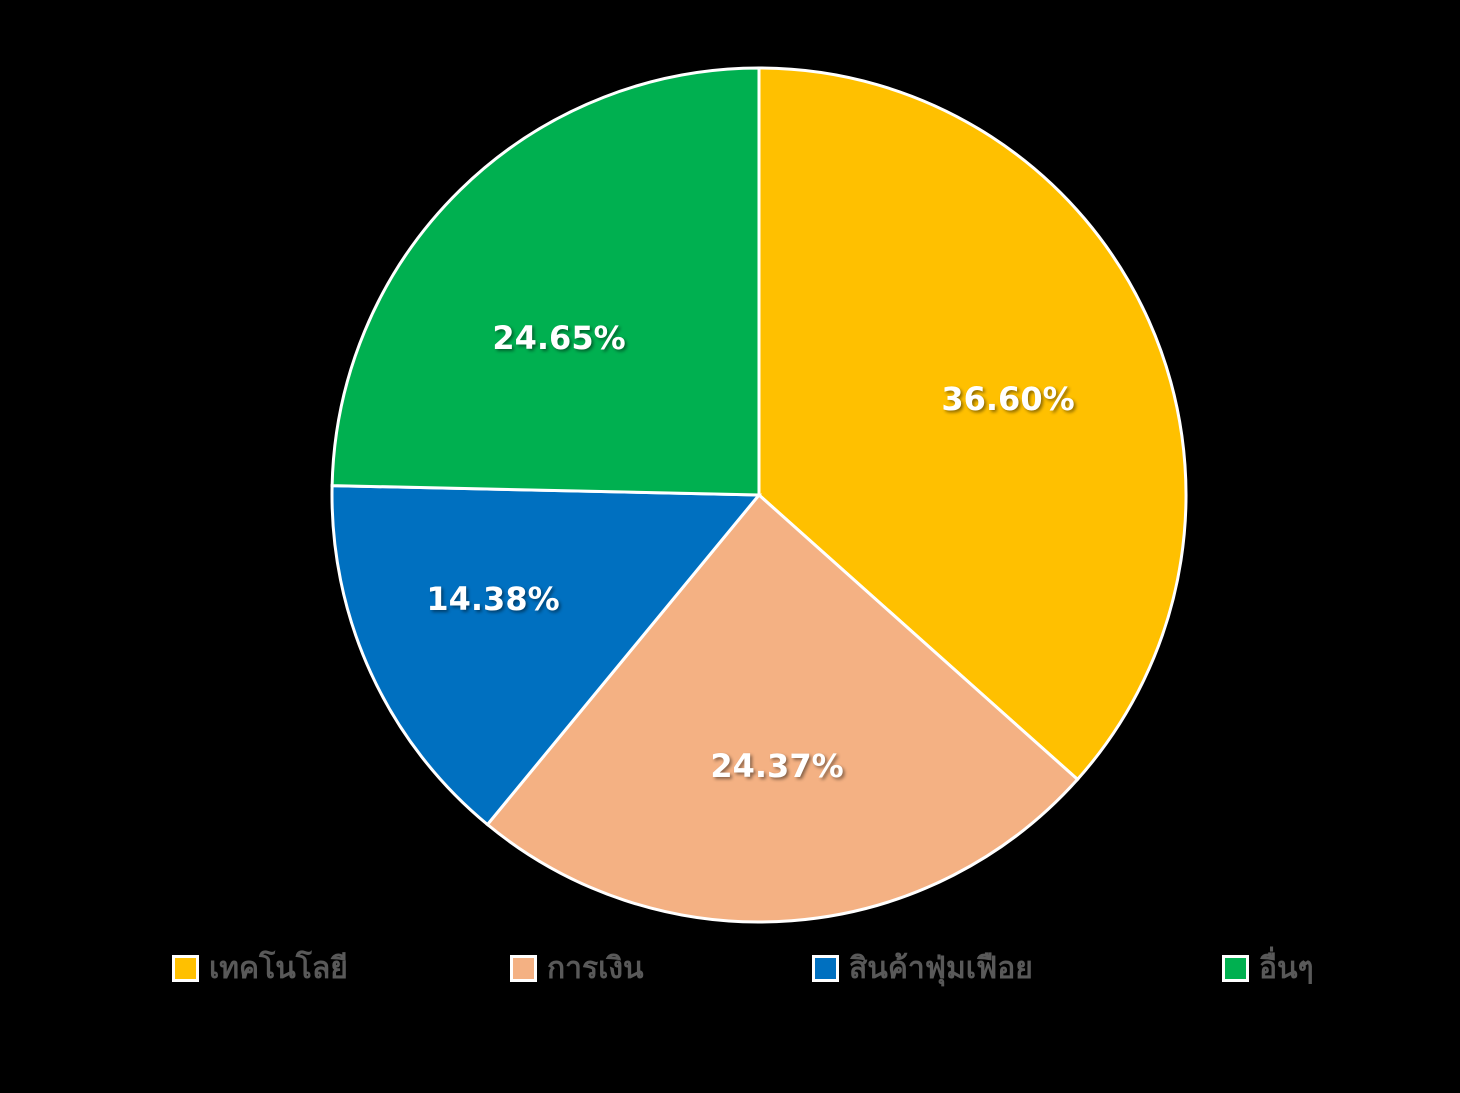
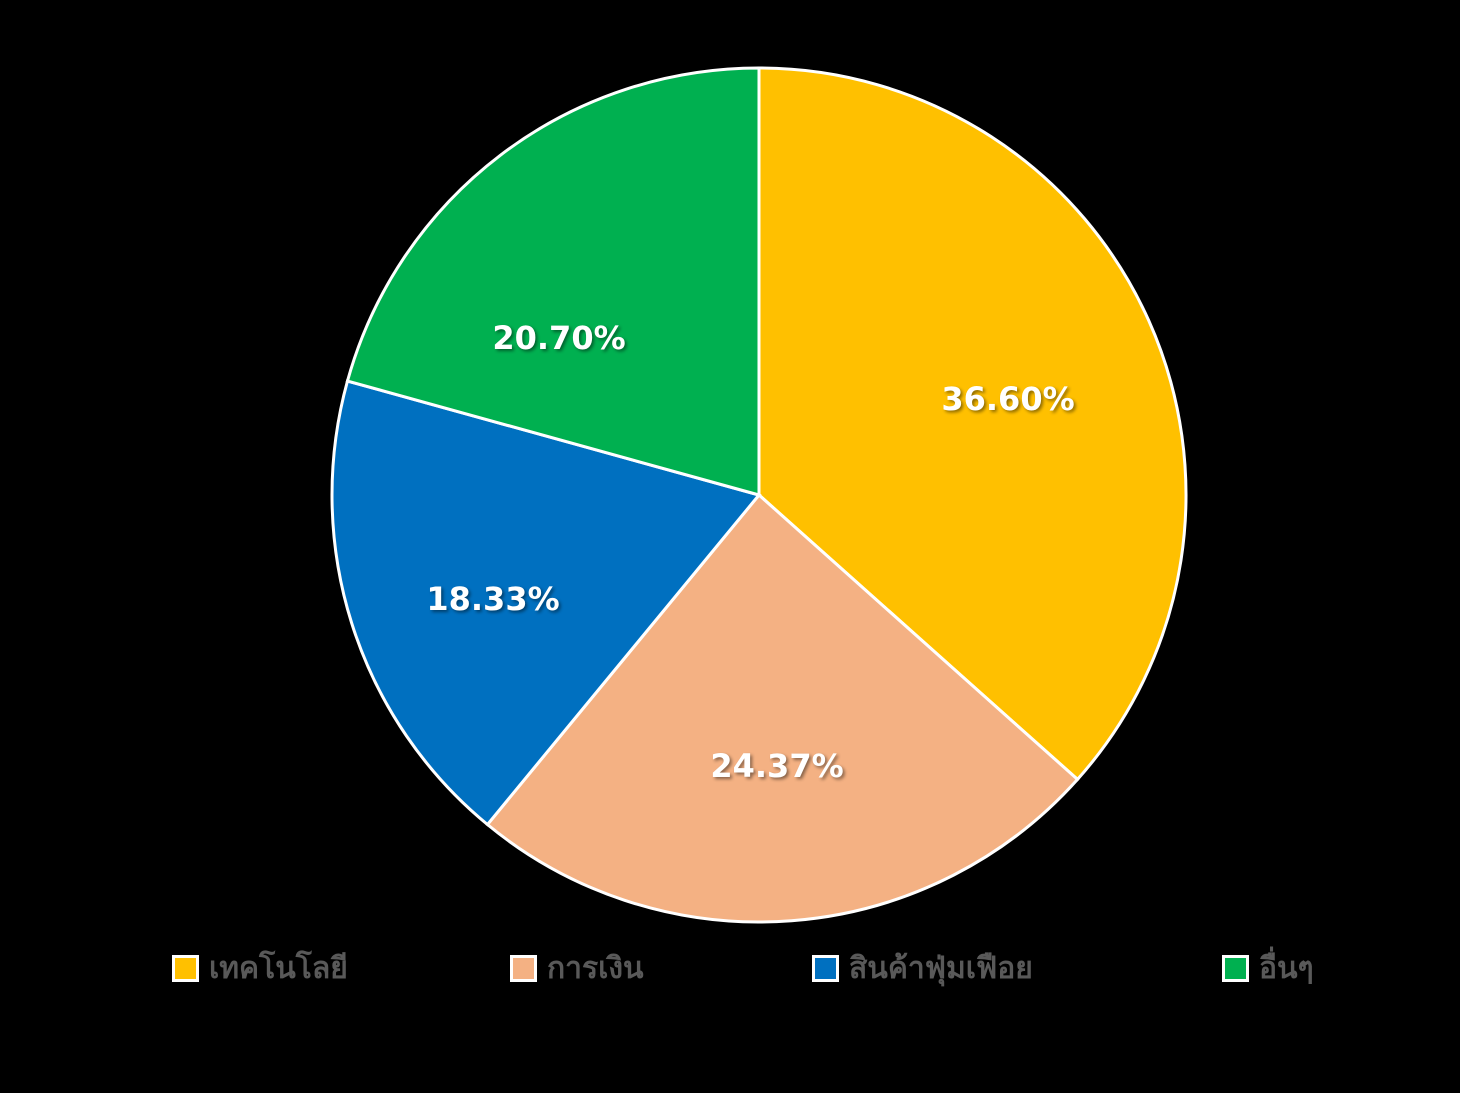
สินค้าฟุ่มเฟือย: 14.38% -> 18.33%
อื่นๆ: 24.65% -> 20.70%
